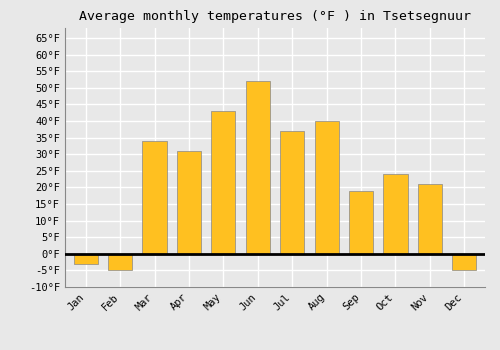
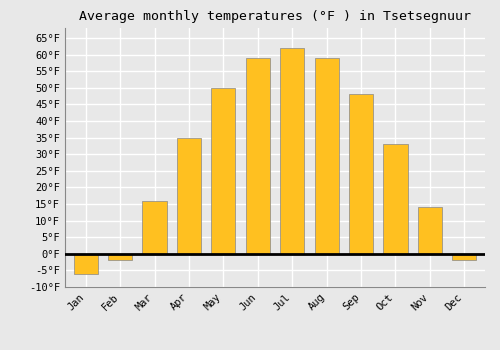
Jan: -3°F -> -6°F
Feb: -5°F -> -2°F
Mar: 34°F -> 16°F
Apr: 31°F -> 35°F
May: 43°F -> 50°F
Jun: 52°F -> 59°F
Jul: 37°F -> 62°F
Aug: 40°F -> 59°F
Sep: 19°F -> 48°F
Oct: 24°F -> 33°F
Nov: 21°F -> 14°F
Dec: -5°F -> -2°F
